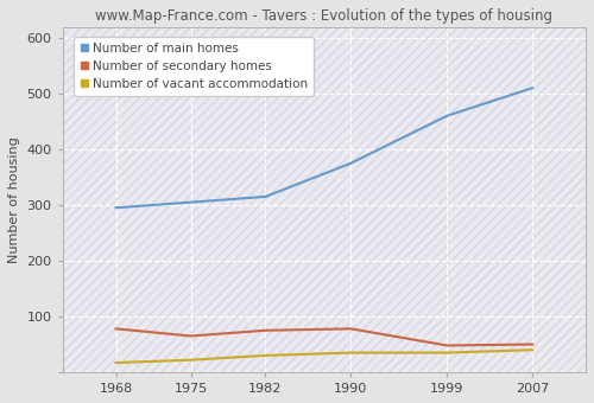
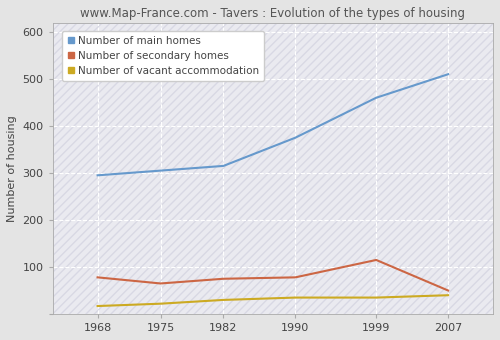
Number of secondary homes/1999: 48 -> 115
